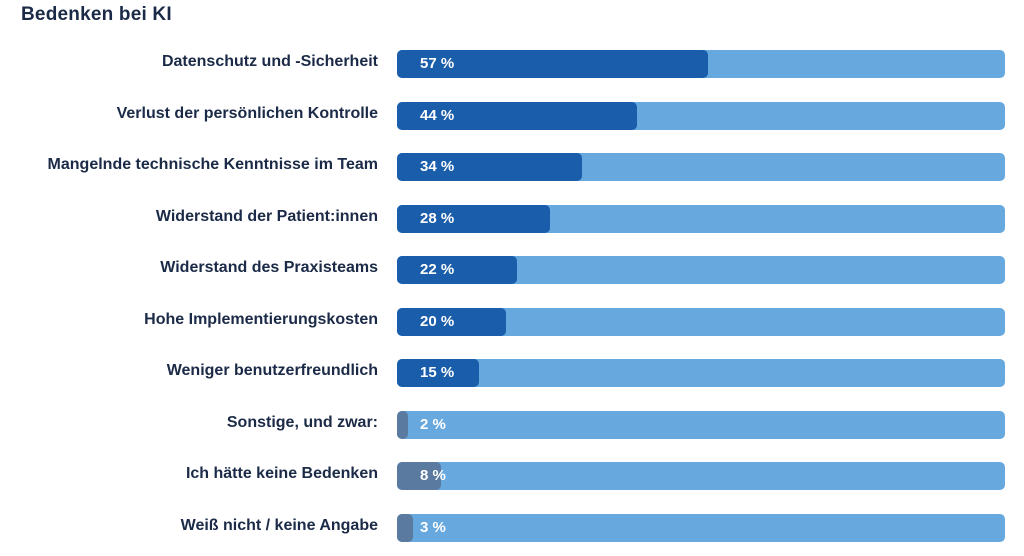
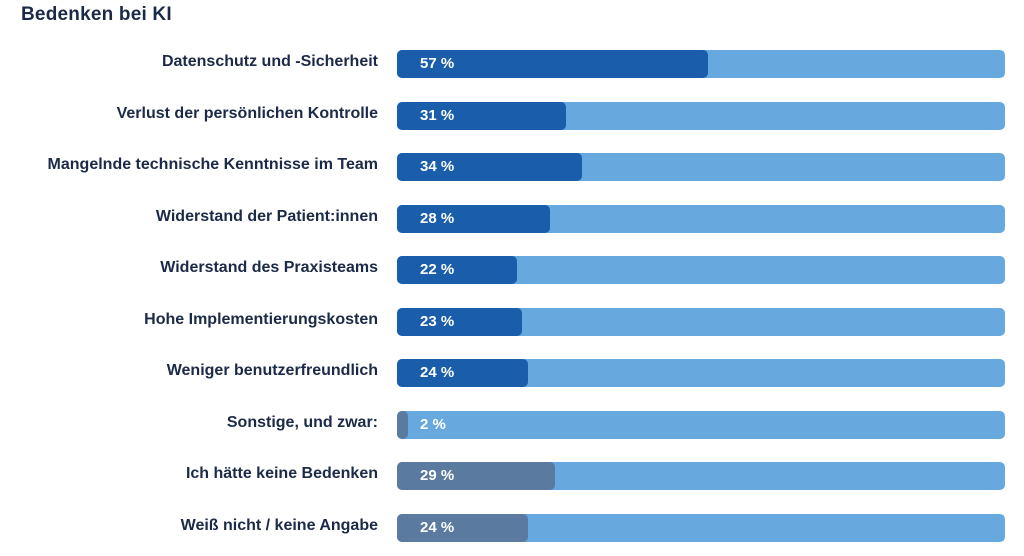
Verlust der persönlichen Kontrolle: 44 -> 31
Hohe Implementierungskosten: 20 -> 23
Weniger benutzerfreundlich: 15 -> 24
Ich hätte keine Bedenken: 8 -> 29
Weiß nicht / keine Angabe: 3 -> 24
